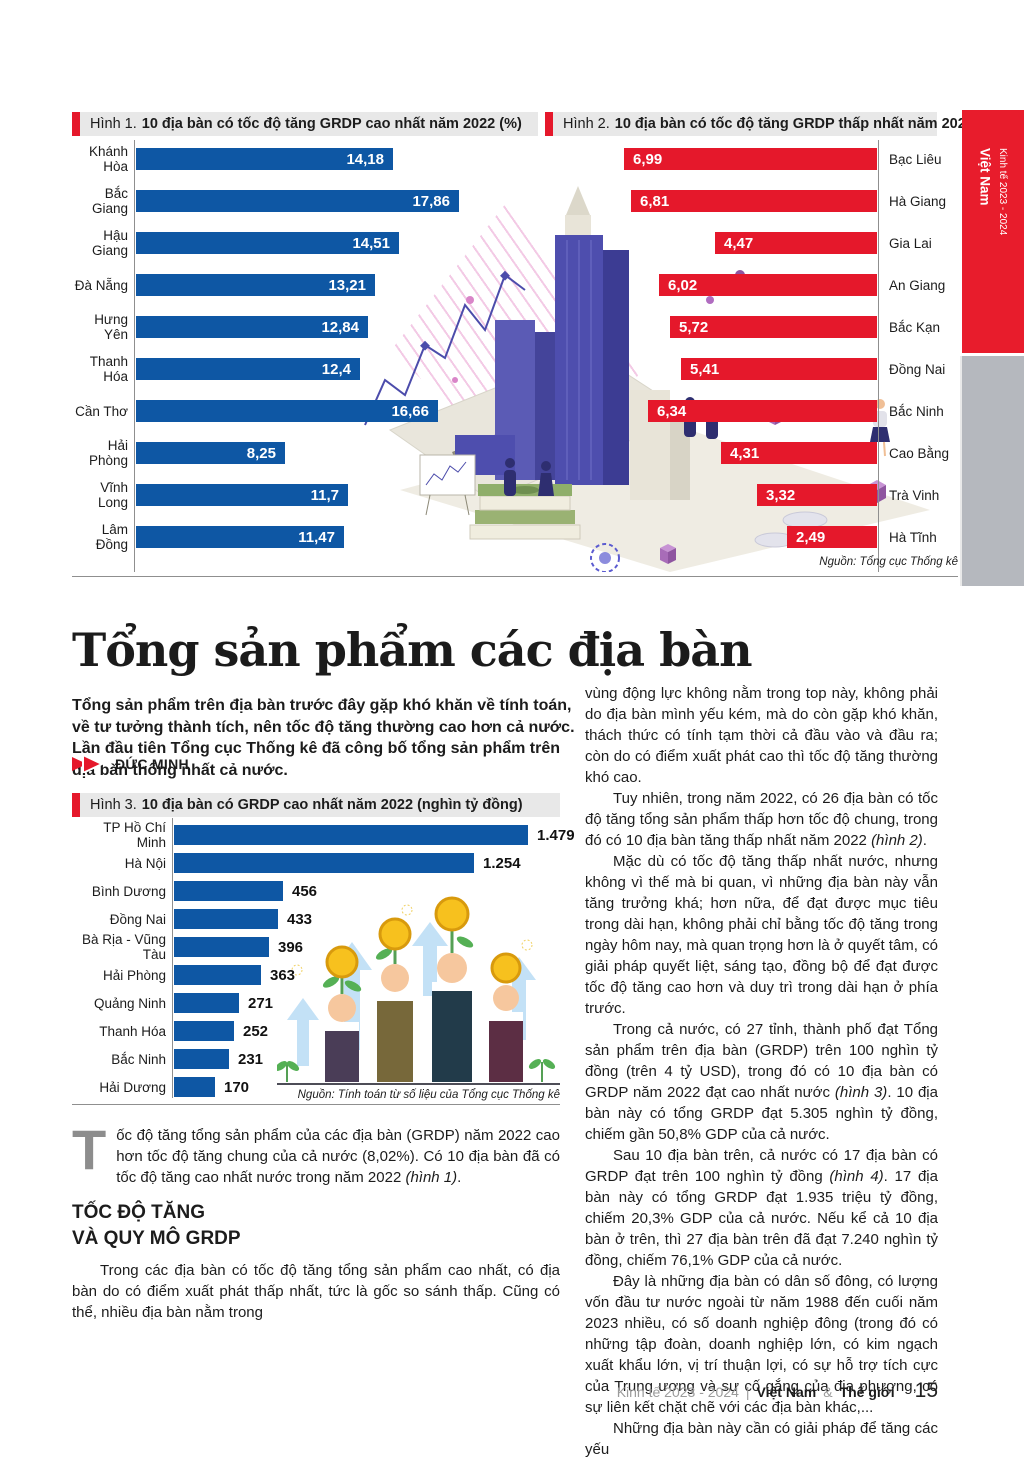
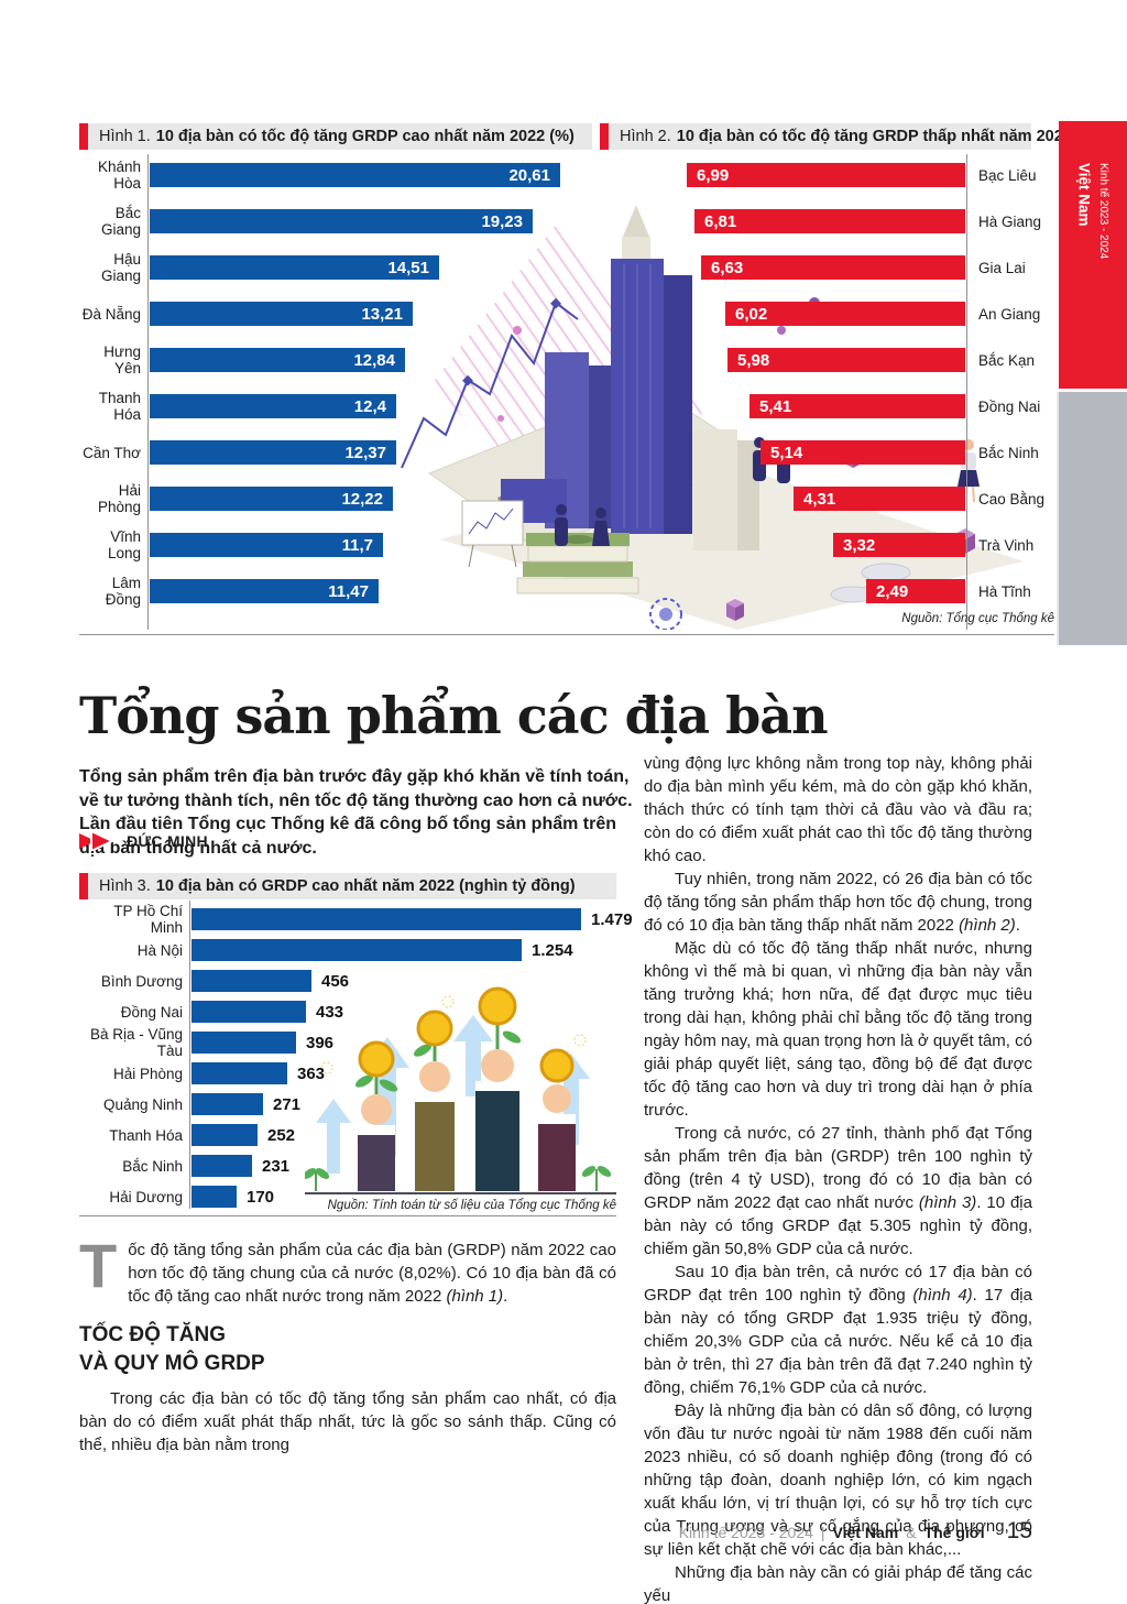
10 địa bàn có tốc độ tăng GRDP cao nhất năm 2022 (%)/Khánh Hòa: 14,18 -> 20,61
10 địa bàn có tốc độ tăng GRDP cao nhất năm 2022 (%)/Bắc Giang: 17,86 -> 19,23
10 địa bàn có tốc độ tăng GRDP cao nhất năm 2022 (%)/Cần Thơ: 16,66 -> 12,37
10 địa bàn có tốc độ tăng GRDP cao nhất năm 2022 (%)/Hải Phòng: 8,25 -> 12,22
10 địa bàn có tốc độ tăng GRDP thấp nhất năm 2022 (%)/Gia Lai: 4,47 -> 6,63
10 địa bàn có tốc độ tăng GRDP thấp nhất năm 2022 (%)/Bắc Kạn: 5,72 -> 5,98
10 địa bàn có tốc độ tăng GRDP thấp nhất năm 2022 (%)/Bắc Ninh: 6,34 -> 5,14
